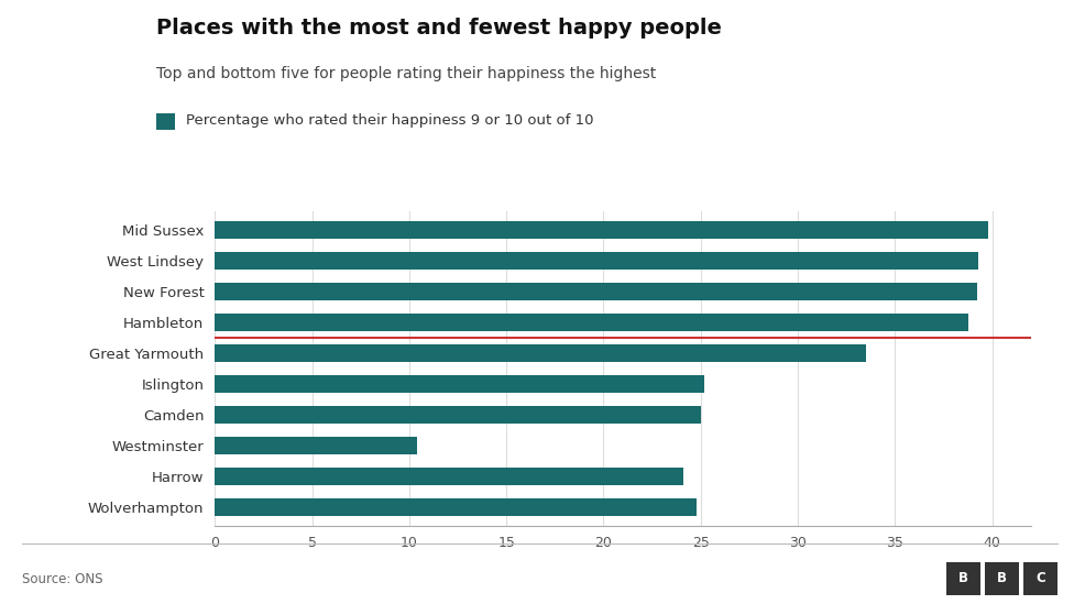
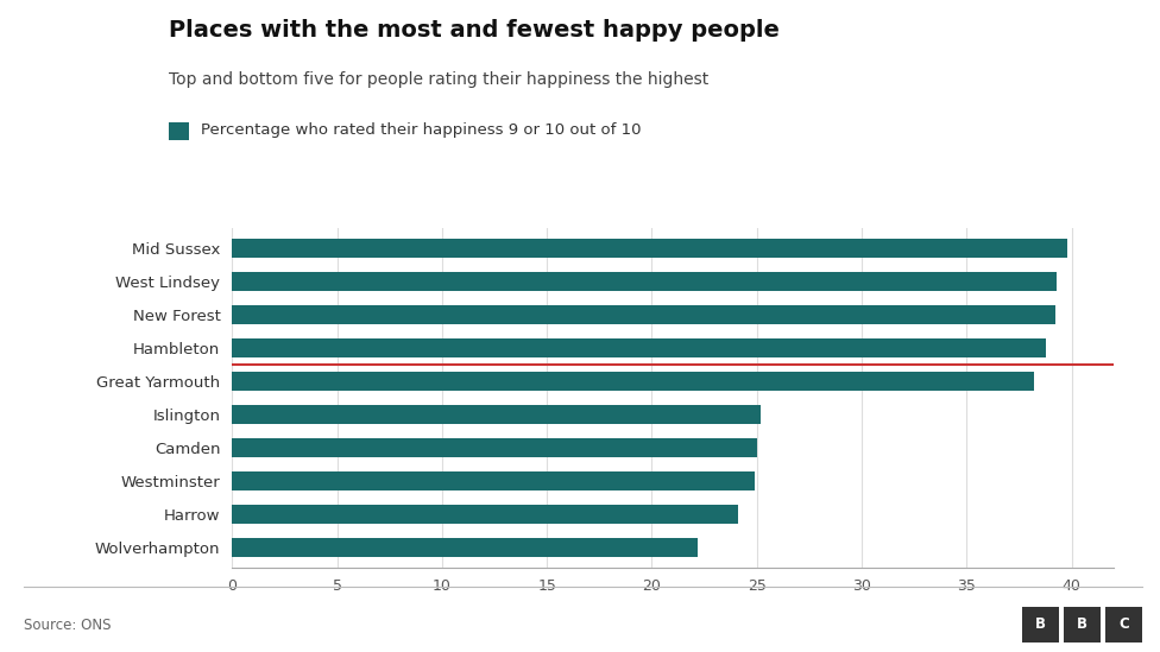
Great Yarmouth: 33.5 -> 38.2
Westminster: 10.4 -> 24.9
Wolverhampton: 24.8 -> 22.2
